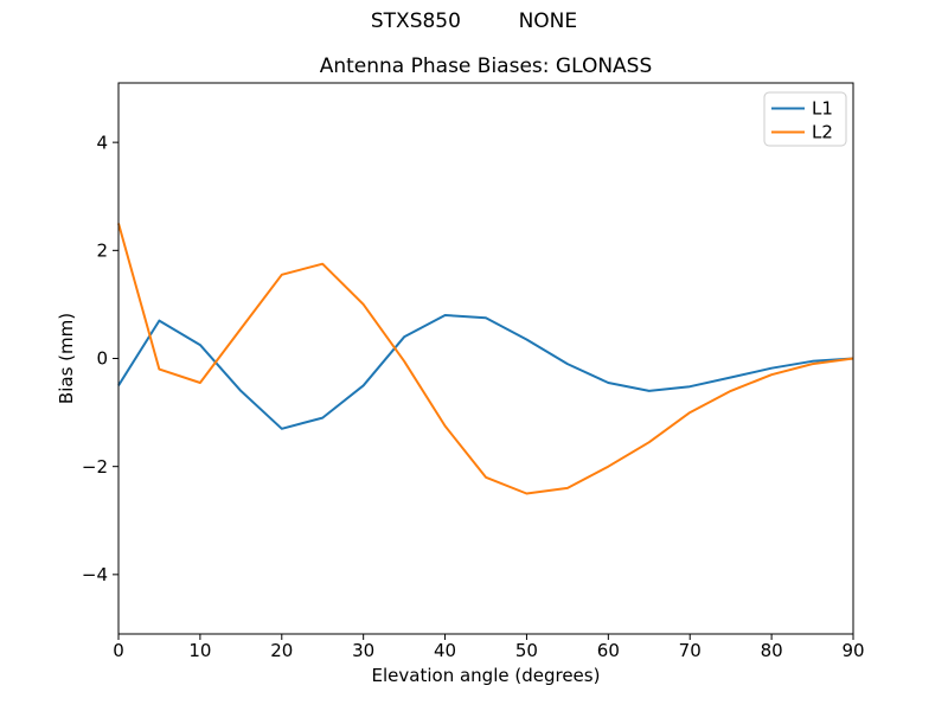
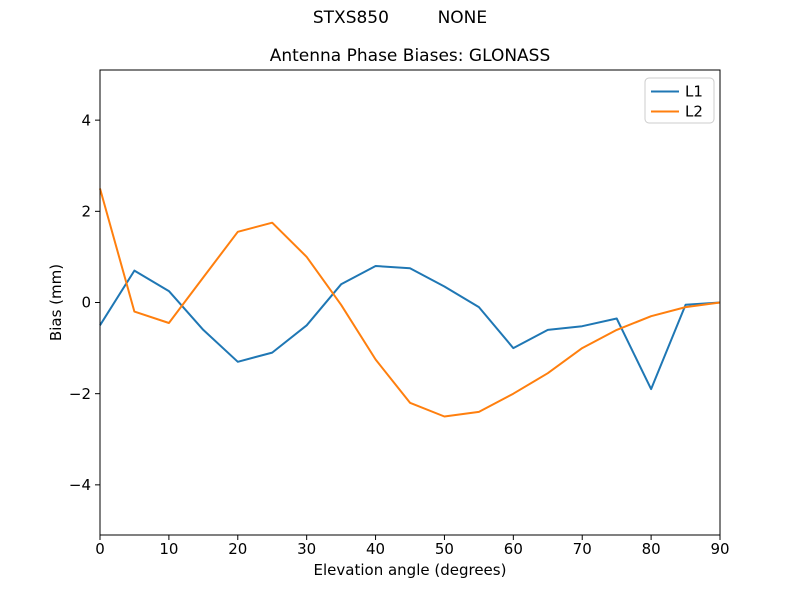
L1/60: -0.5 -> -1.0
L1/80: -0.2 -> -1.9
